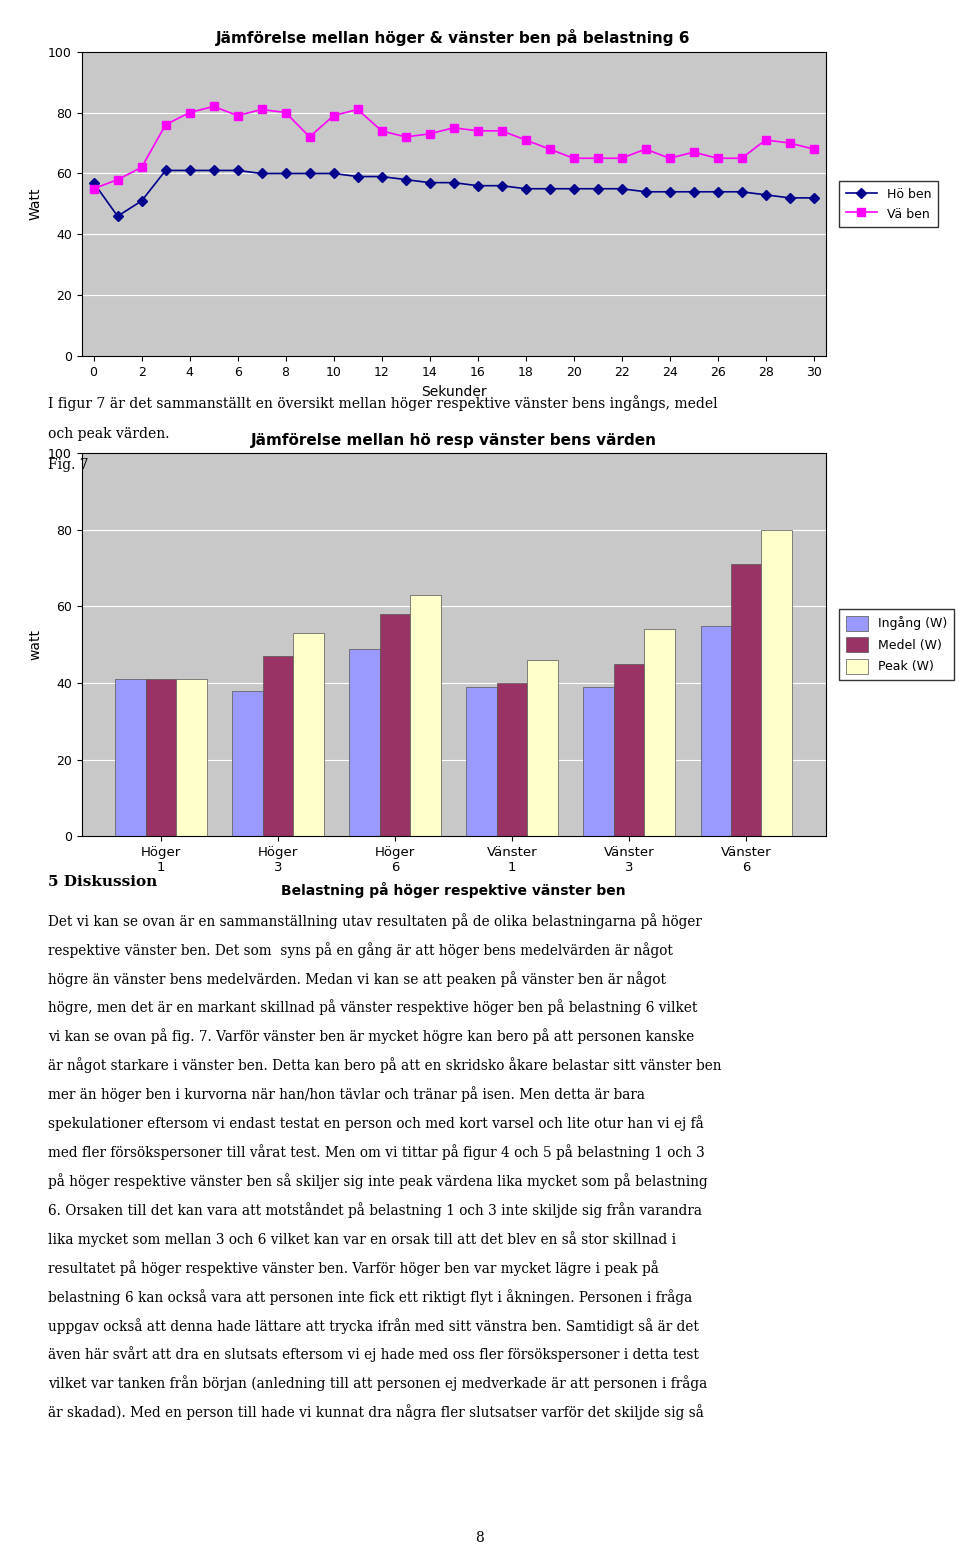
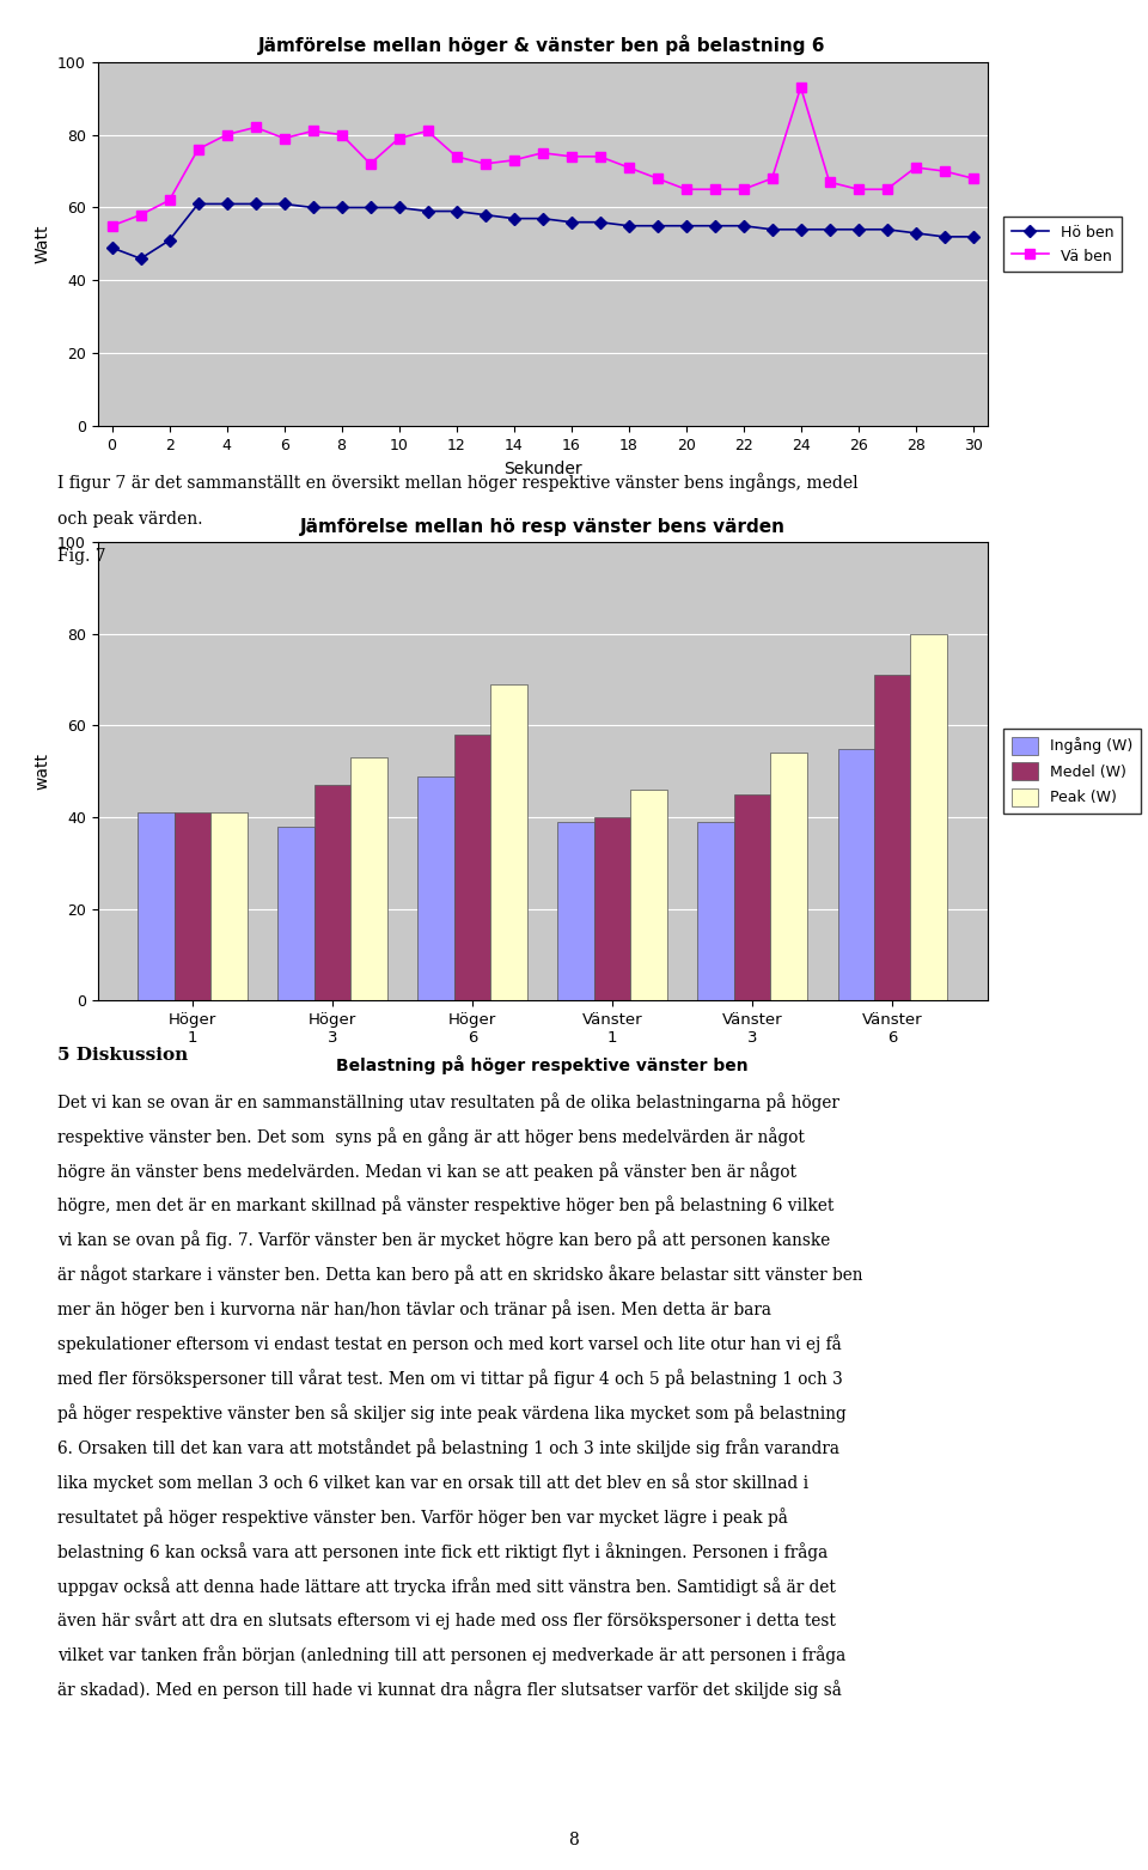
Jämförelse mellan höger & vänster ben på belastning 6/Hö ben/0: 57 -> 49
Jämförelse mellan höger & vänster ben på belastning 6/Vä ben/24: 65 -> 93
Jämförelse mellan hö resp vänster bens värden/Peak (W)/Höger 6: 63 -> 69
